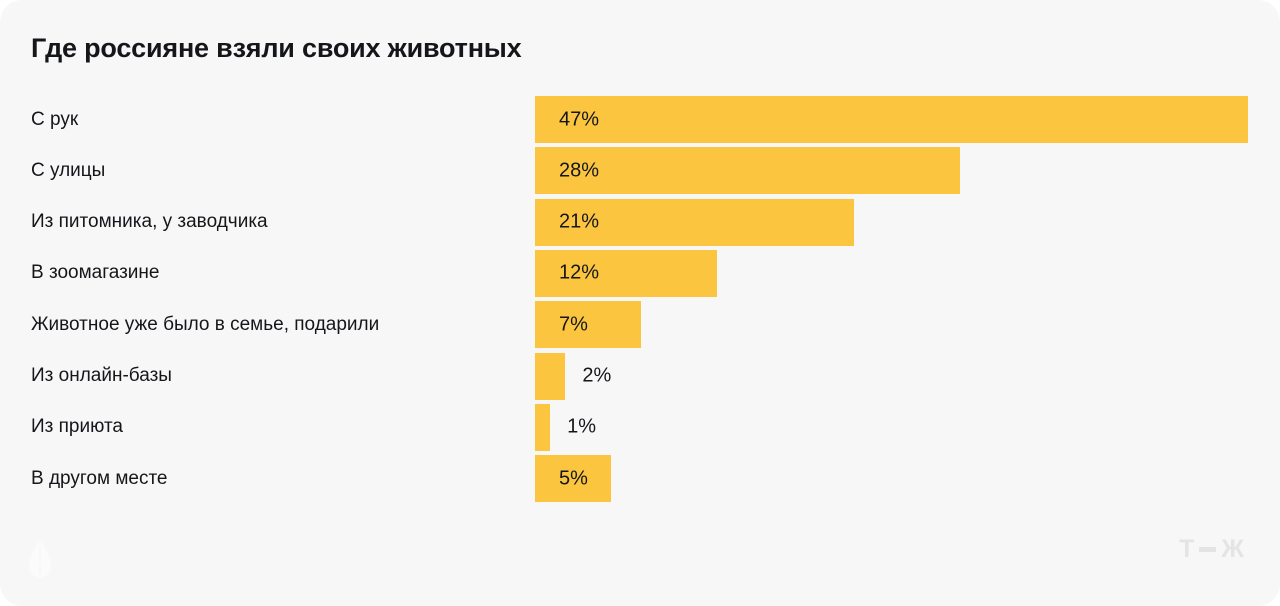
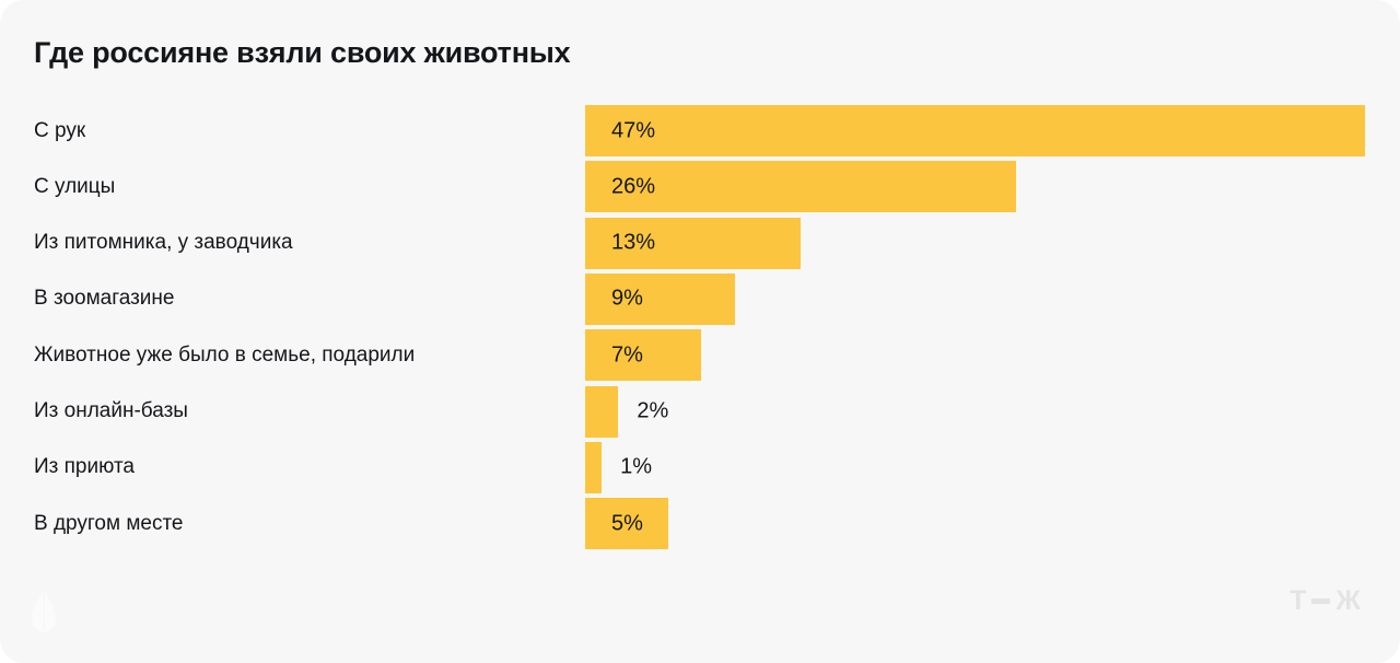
С улицы: 28% -> 26%
Из питомника, у заводчика: 21% -> 13%
В зоомагазине: 12% -> 9%
